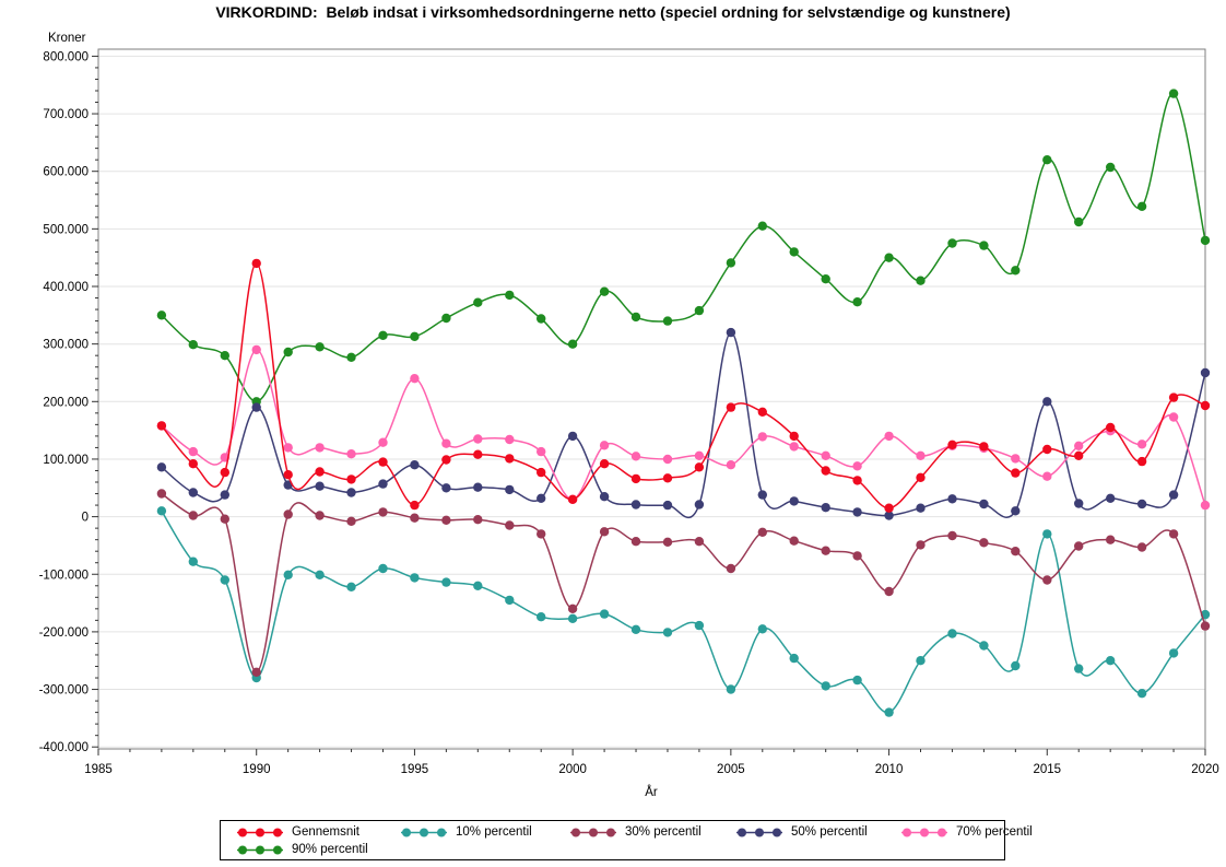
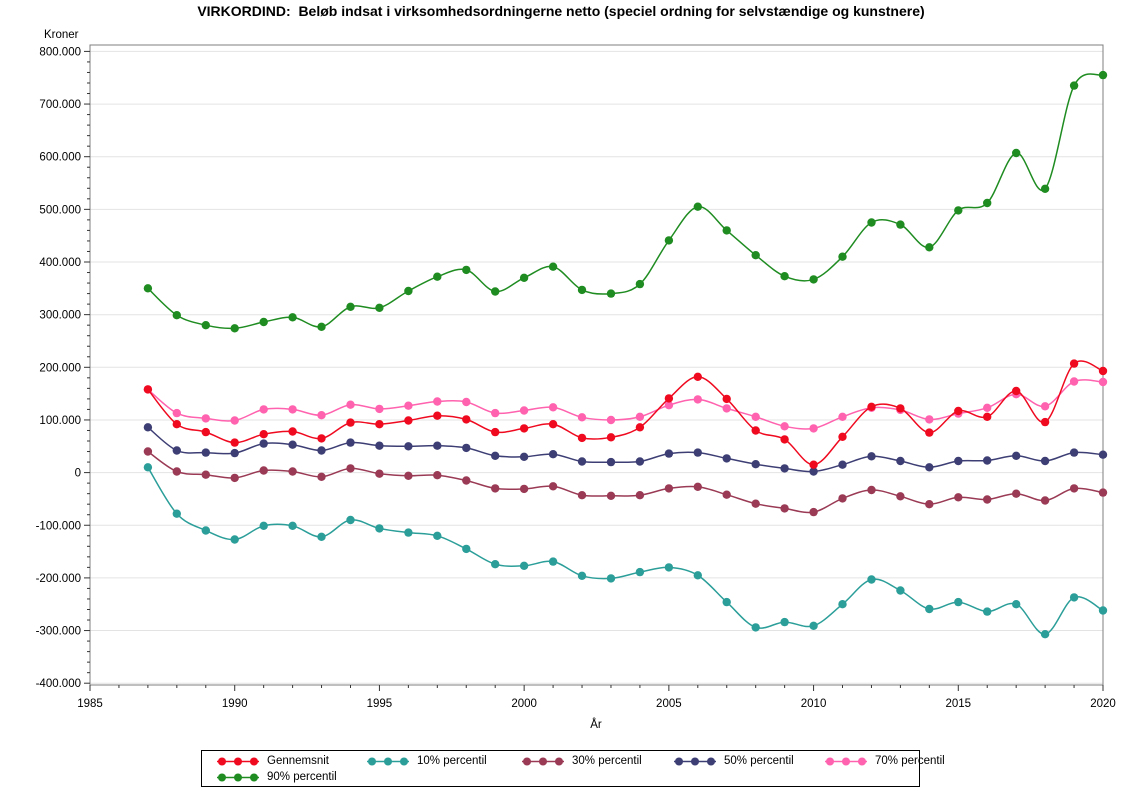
Gennemsnit/1990: 440000 -> 60000
10% percentil/1990: -280000 -> -130000
30% percentil/1990: -270000 -> -10000
50% percentil/1990: 190000 -> 40000
70% percentil/1990: 290000 -> 100000
90% percentil/1990: 200000 -> 270000
Gennemsnit/1995: 20000 -> 90000
50% percentil/1995: 90000 -> 50000
70% percentil/1995: 240000 -> 120000
Gennemsnit/2000: 30000 -> 80000
30% percentil/2000: -160000 -> -30000
50% percentil/2000: 140000 -> 30000
70% percentil/2000: 30000 -> 120000
90% percentil/2000: 300000 -> 370000
Gennemsnit/2005: 190000 -> 140000
10% percentil/2005: -300000 -> -180000
30% percentil/2005: -90000 -> -30000
50% percentil/2005: 320000 -> 40000
70% percentil/2005: 90000 -> 130000
10% percentil/2010: -340000 -> -290000
30% percentil/2010: -130000 -> -80000
70% percentil/2010: 140000 -> 80000
90% percentil/2010: 450000 -> 370000
10% percentil/2015: -30000 -> -250000
30% percentil/2015: -110000 -> -50000
50% percentil/2015: 200000 -> 20000
70% percentil/2015: 70000 -> 110000
90% percentil/2015: 620000 -> 500000
10% percentil/2020: -170000 -> -260000
30% percentil/2020: -190000 -> -40000
50% percentil/2020: 250000 -> 30000
70% percentil/2020: 20000 -> 170000
90% percentil/2020: 480000 -> 760000
